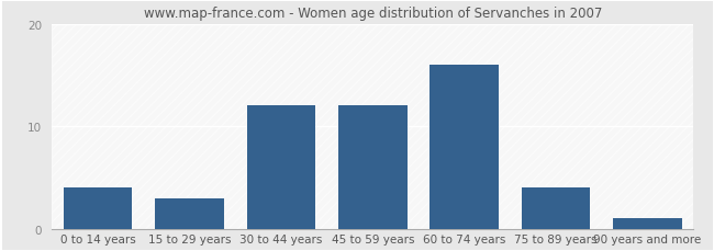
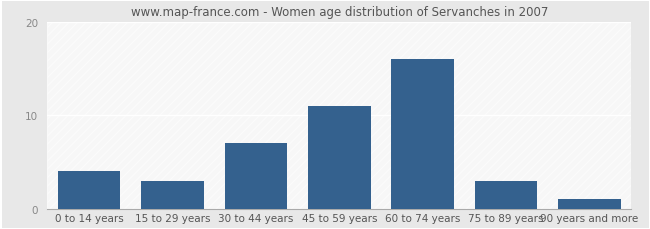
30 to 44 years: 12 -> 7
45 to 59 years: 12 -> 11
75 to 89 years: 4 -> 3
